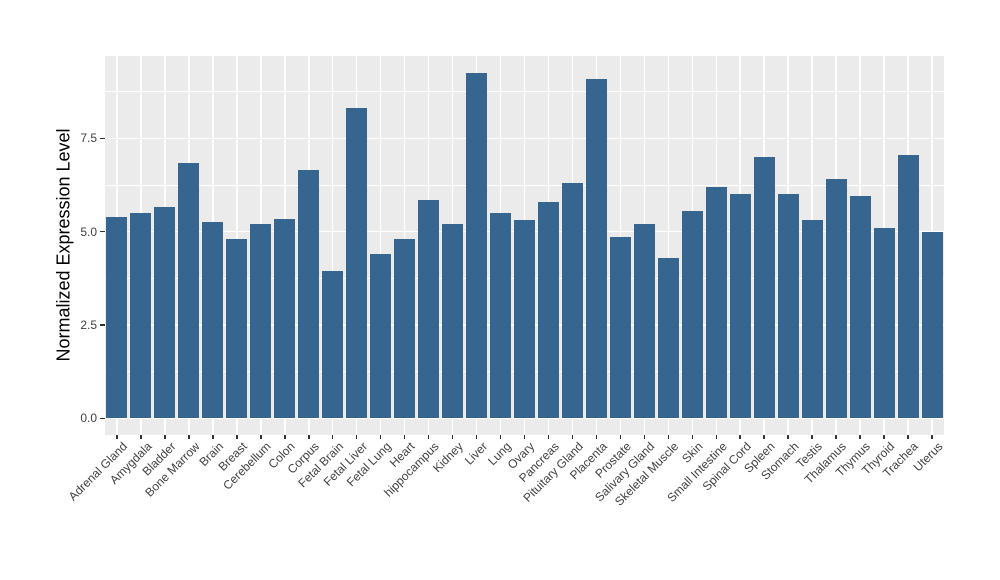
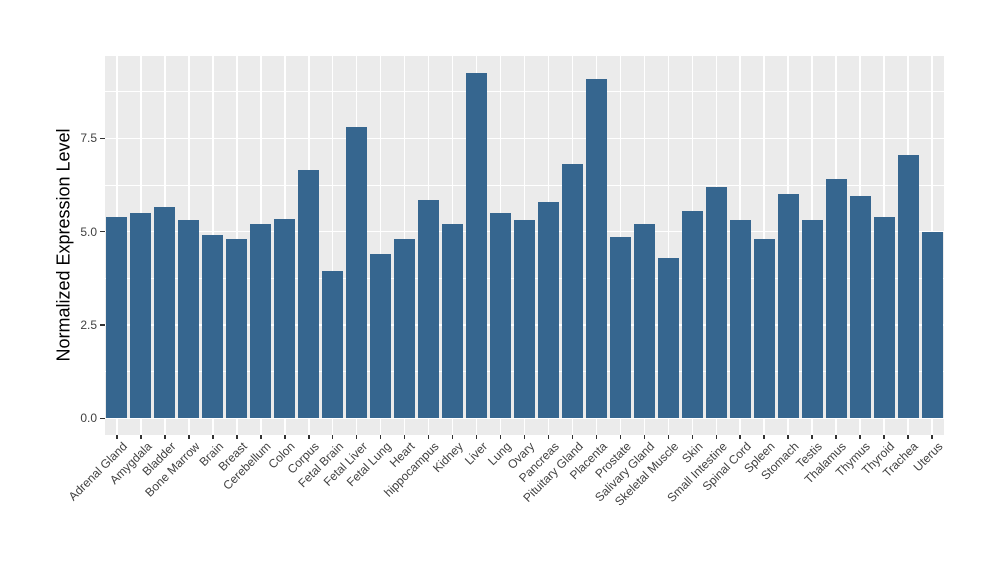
Bone Marrow: 6.8 -> 5.3
Brain: 5.2 -> 4.9
Fetal Liver: 8.3 -> 7.8
Pituitary Gland: 6.3 -> 6.8
Spinal Cord: 6.0 -> 5.3
Spleen: 7.0 -> 4.8
Thyroid: 5.1 -> 5.4
